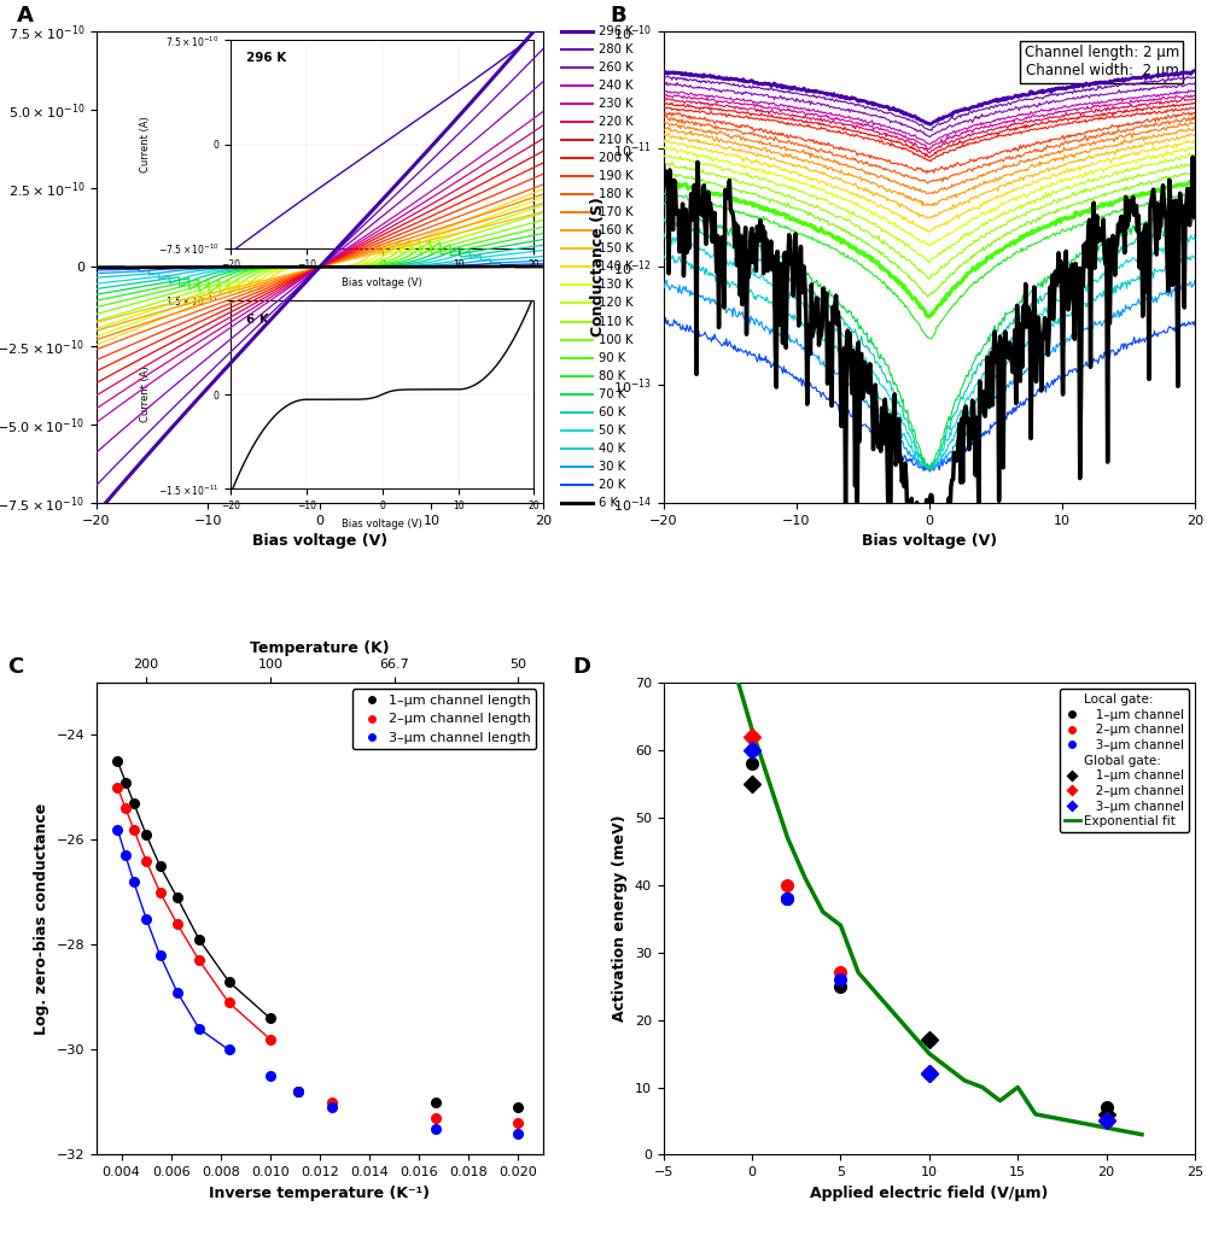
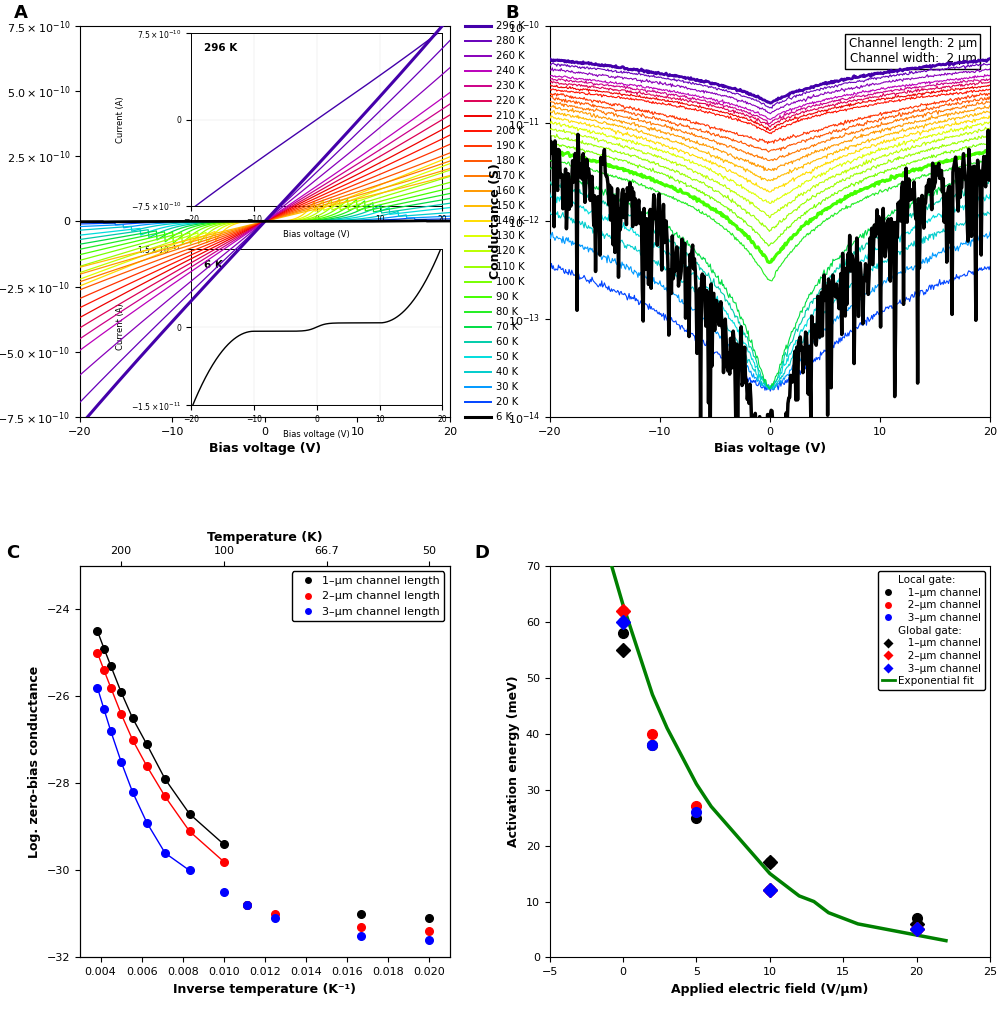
Exponential fit/5: 34.0 -> 31.0
Exponential fit/15: 10.0 -> 7.0
